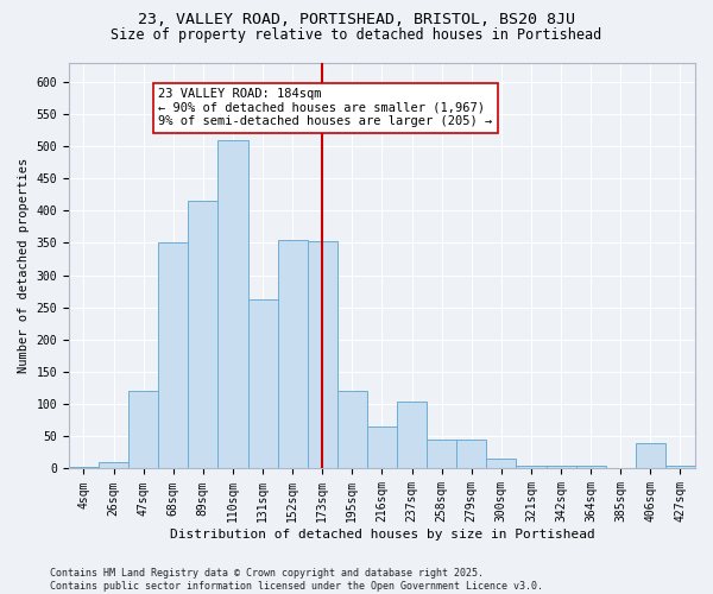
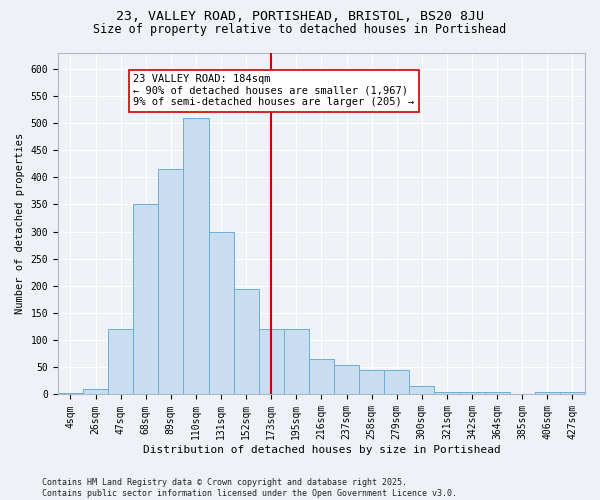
131sqm: 262 -> 300
152sqm: 354 -> 195
173sqm: 352 -> 120
237sqm: 104 -> 55
406sqm: 40 -> 5
